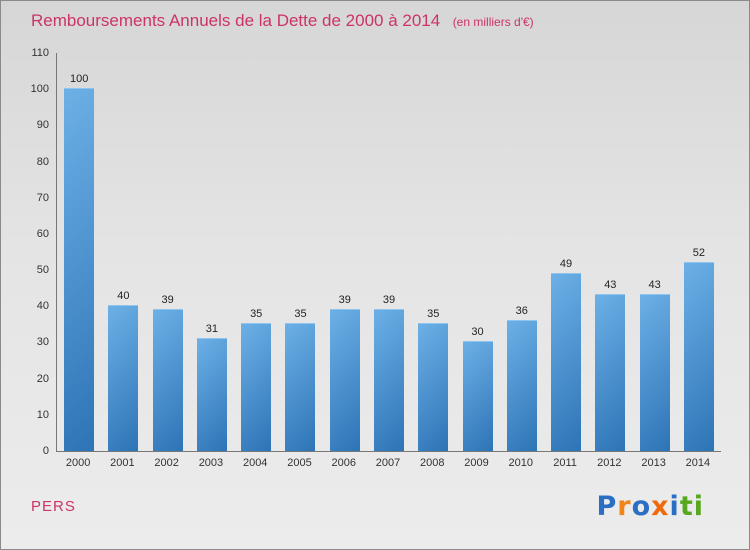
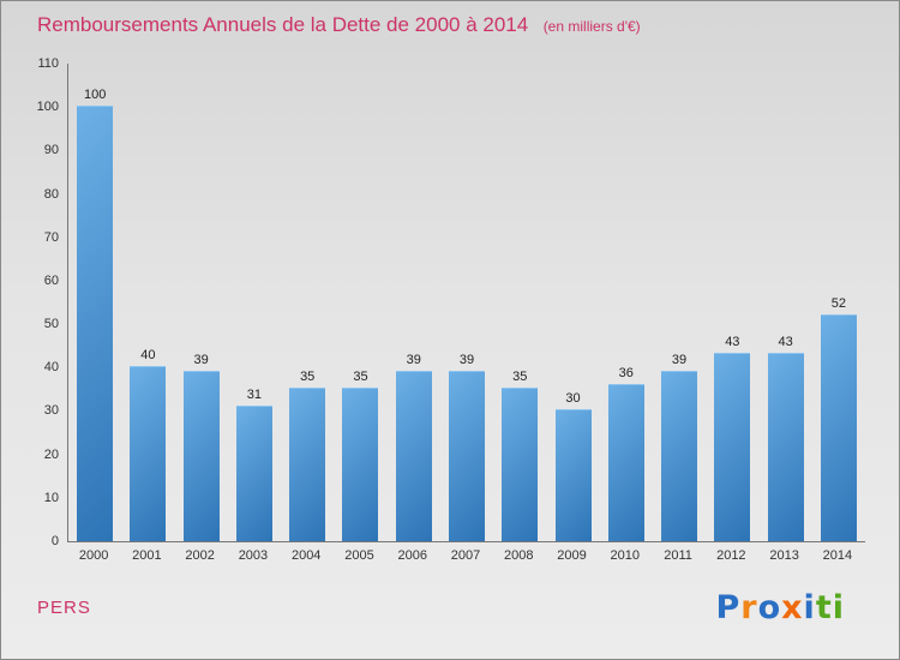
2011: 49 -> 39
